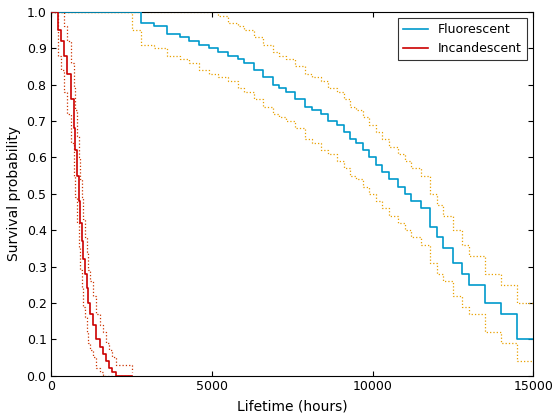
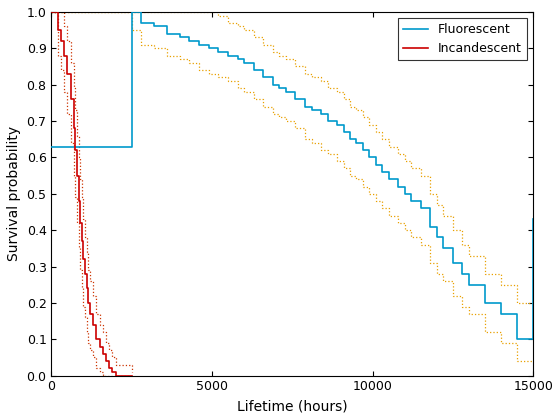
Fluorescent/0: 1.00 -> 0.63
Fluorescent/15000: 0.10 -> 0.43
